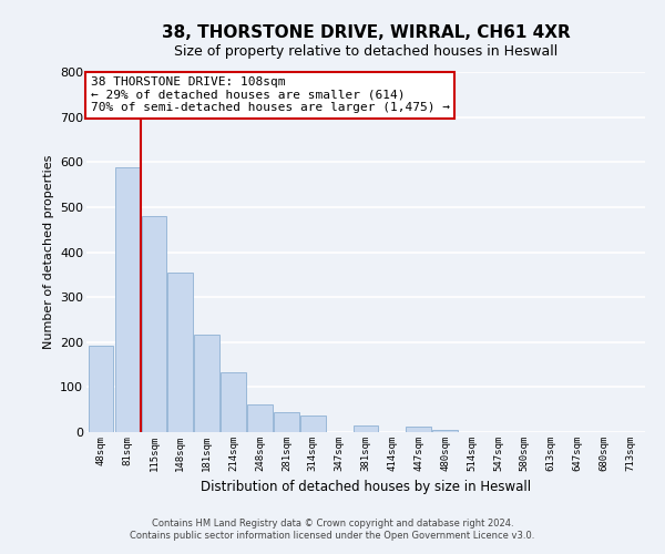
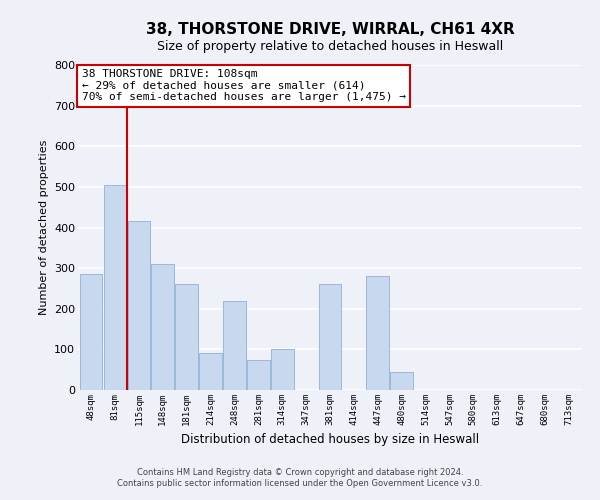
48sqm: 193 -> 285
81sqm: 588 -> 505
115sqm: 481 -> 415
148sqm: 355 -> 310
181sqm: 216 -> 260
214sqm: 133 -> 90
248sqm: 61 -> 220
281sqm: 44 -> 75
314sqm: 37 -> 100
381sqm: 16 -> 260
447sqm: 12 -> 280
480sqm: 6 -> 45
